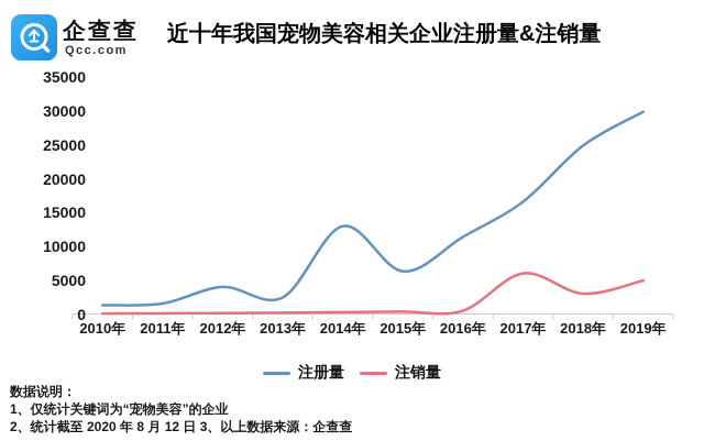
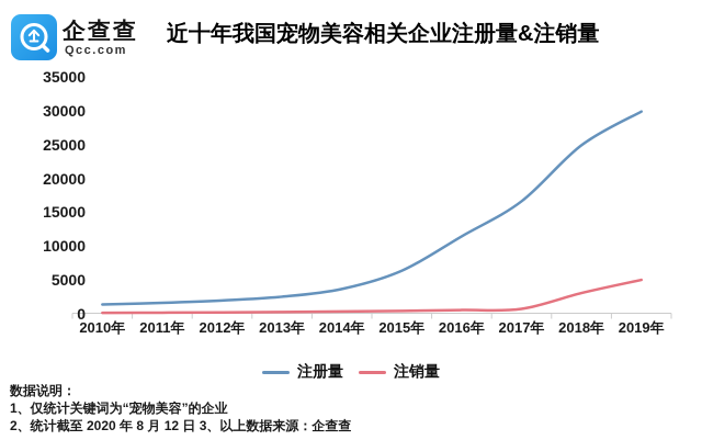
注册量/2012年: 4000 -> 2000
注册量/2014年: 13000 -> 4000
注销量/2017年: 6000 -> 1000
